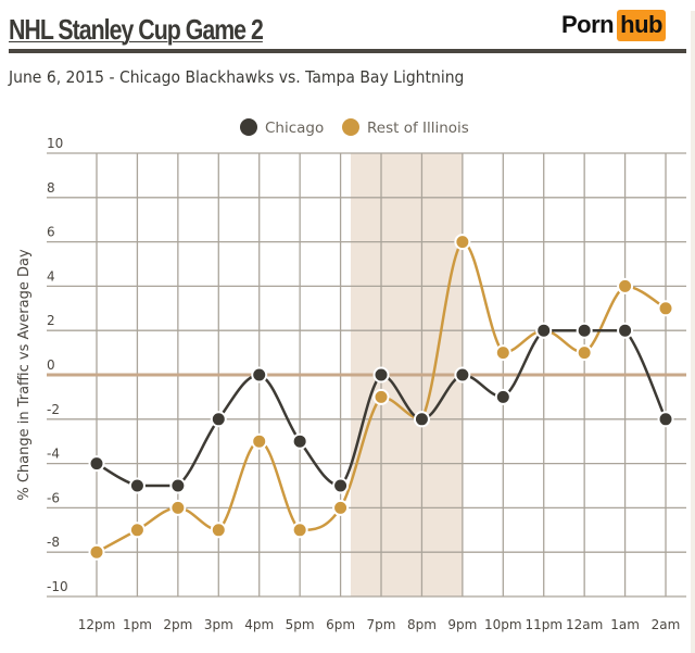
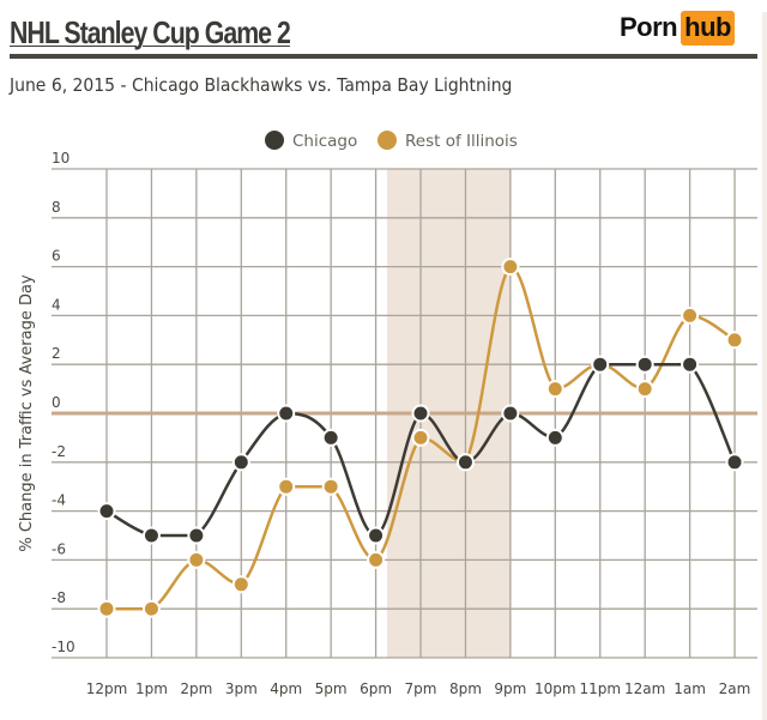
Rest of Illinois/1pm: -7 -> -8
Chicago/5pm: -3 -> -1
Rest of Illinois/5pm: -7 -> -3
